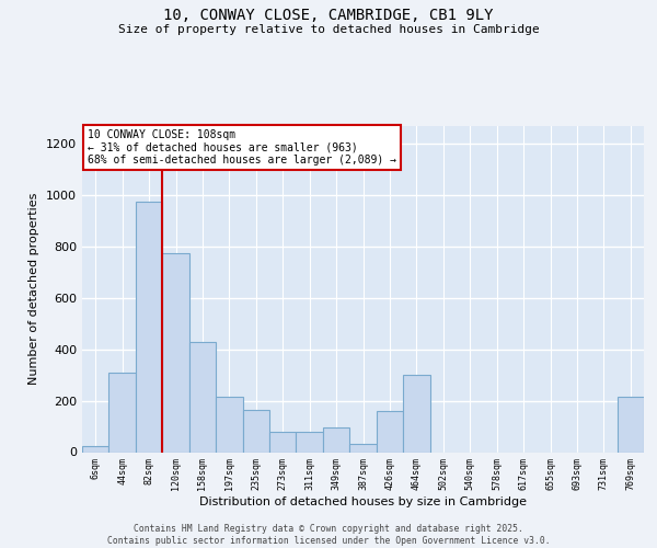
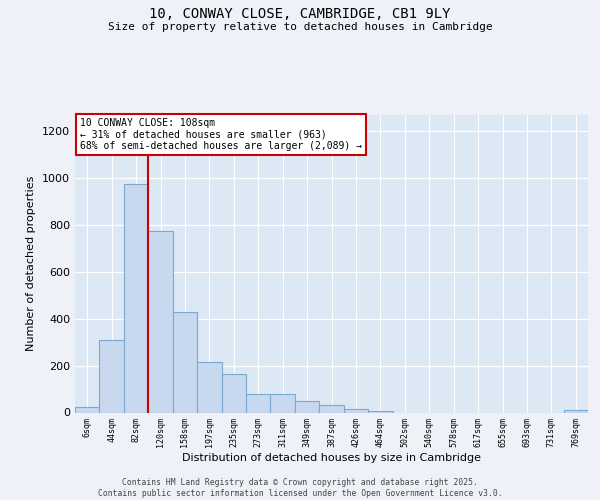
349sqm: 95 -> 48
426sqm: 160 -> 15
464sqm: 300 -> 5
769sqm: 215 -> 12
